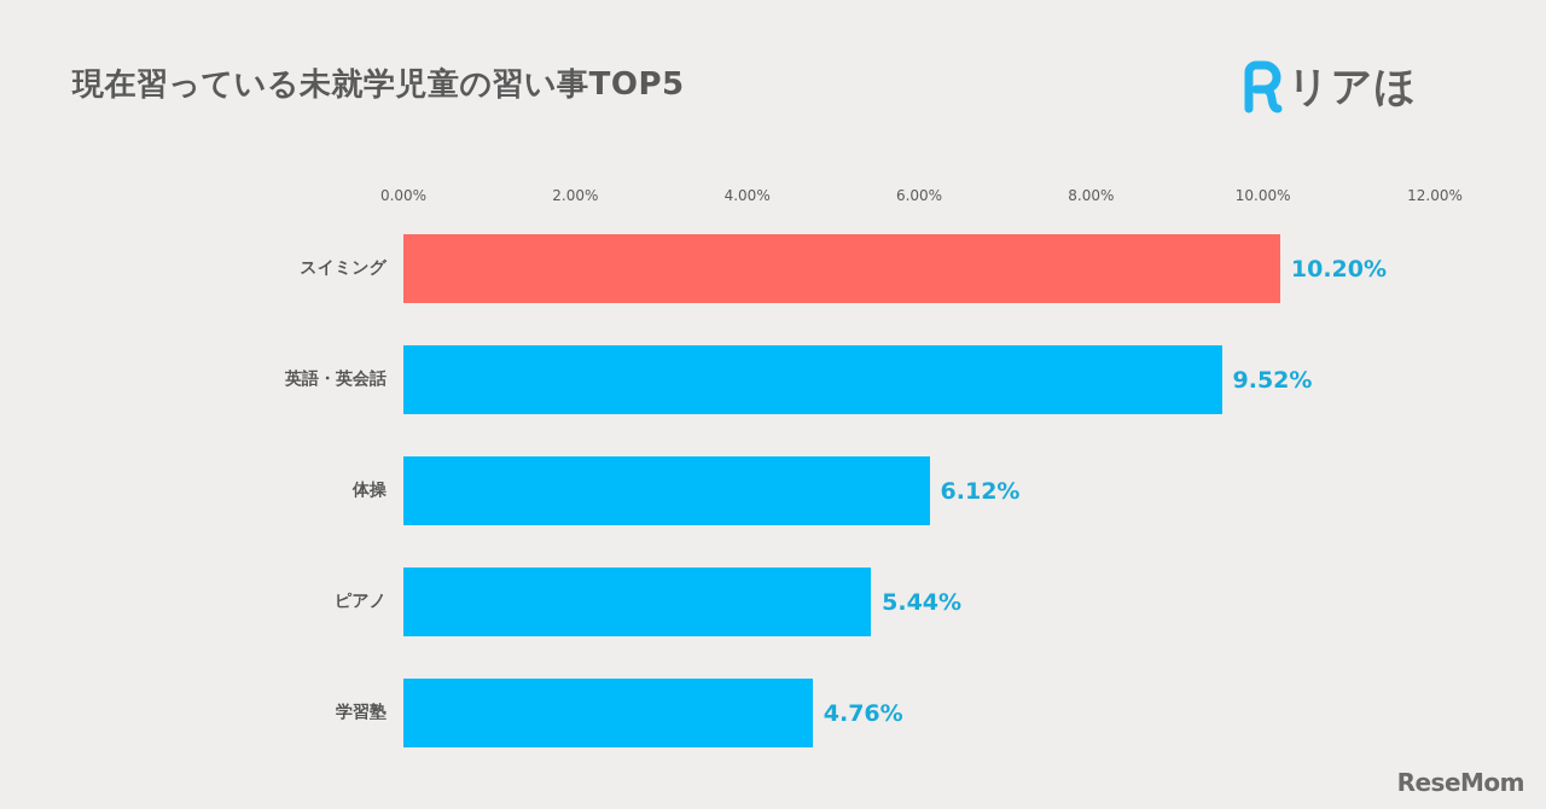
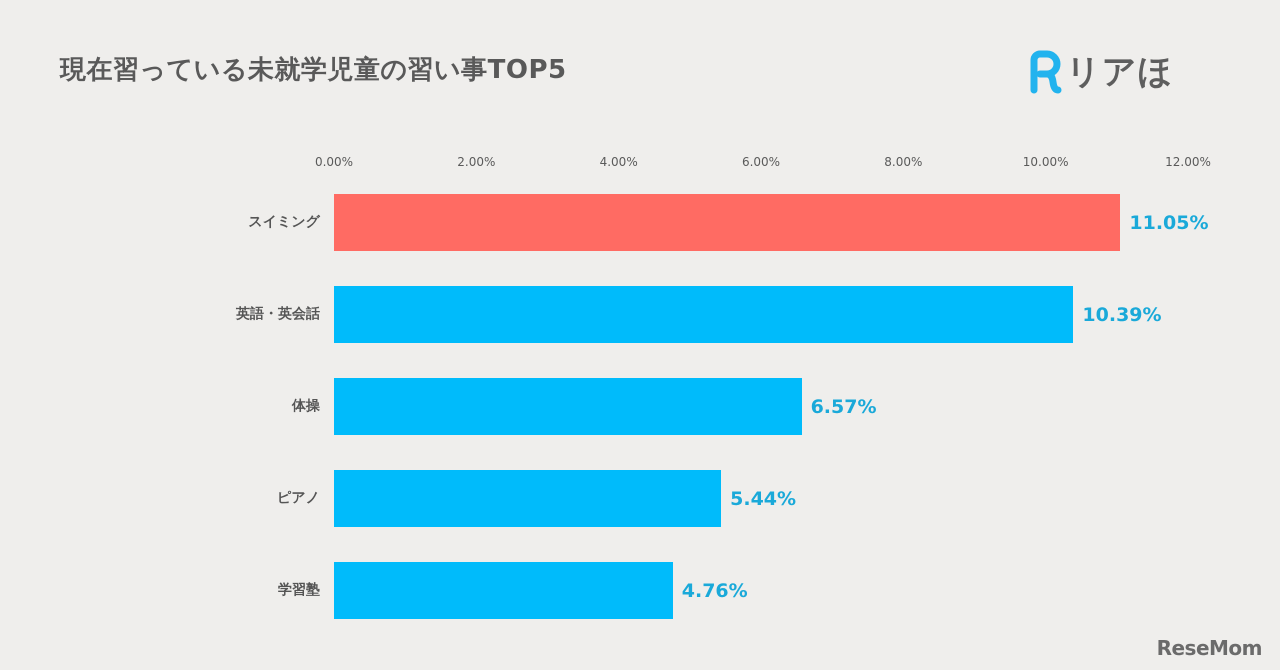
スイミング: 10.20% -> 11.05%
英語・英会話: 9.52% -> 10.39%
体操: 6.12% -> 6.57%
